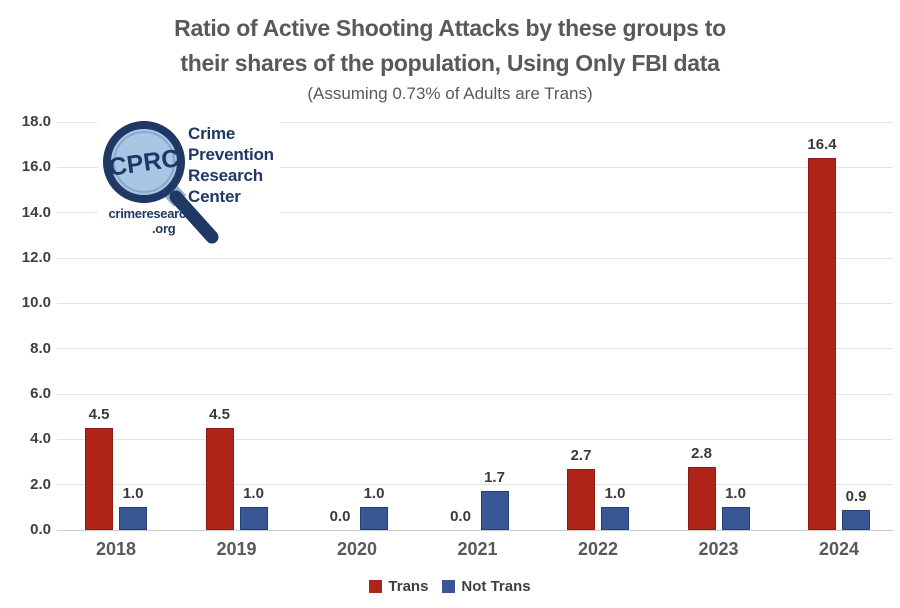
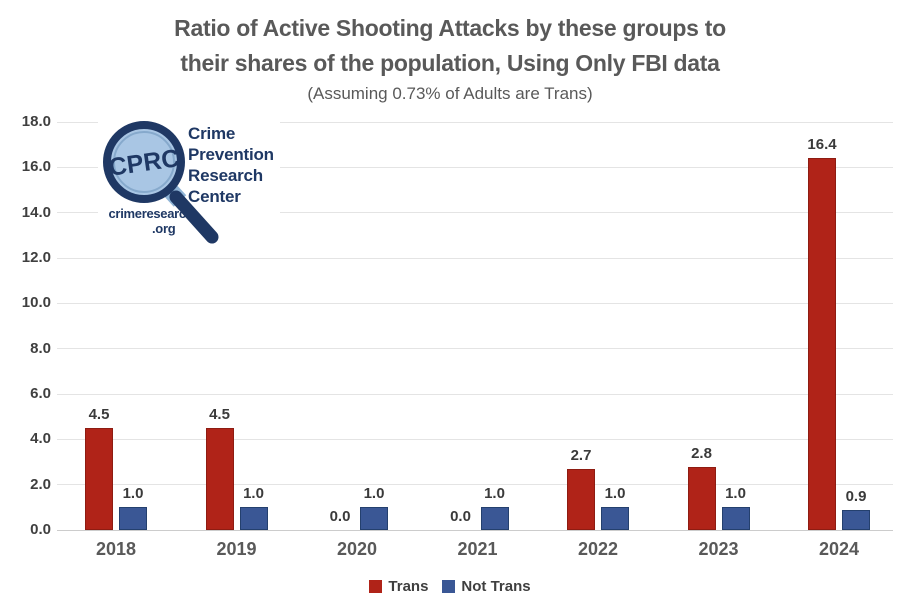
Not Trans/2021: 1.7 -> 1.0
